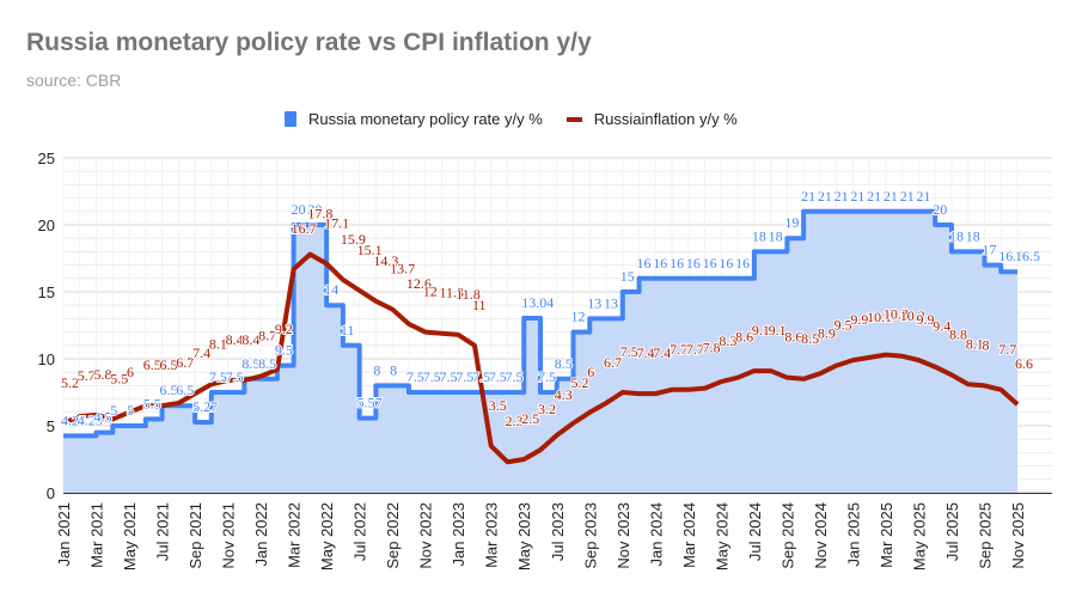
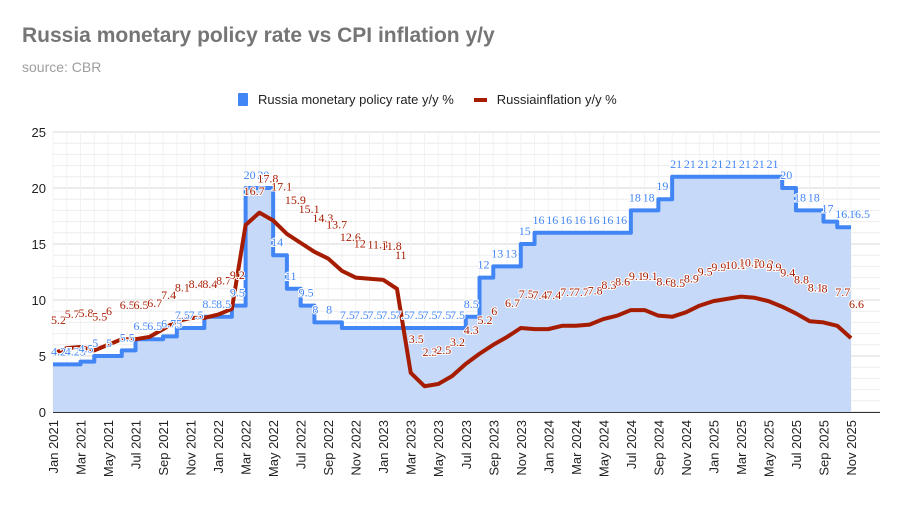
Russia monetary policy rate y/y %/Sep 2021: 5.27 -> 6.75
Russia monetary policy rate y/y %/Jul 2022: 5.57 -> 9.5
Russia monetary policy rate y/y %/May 2023: 13.04 -> 7.5
